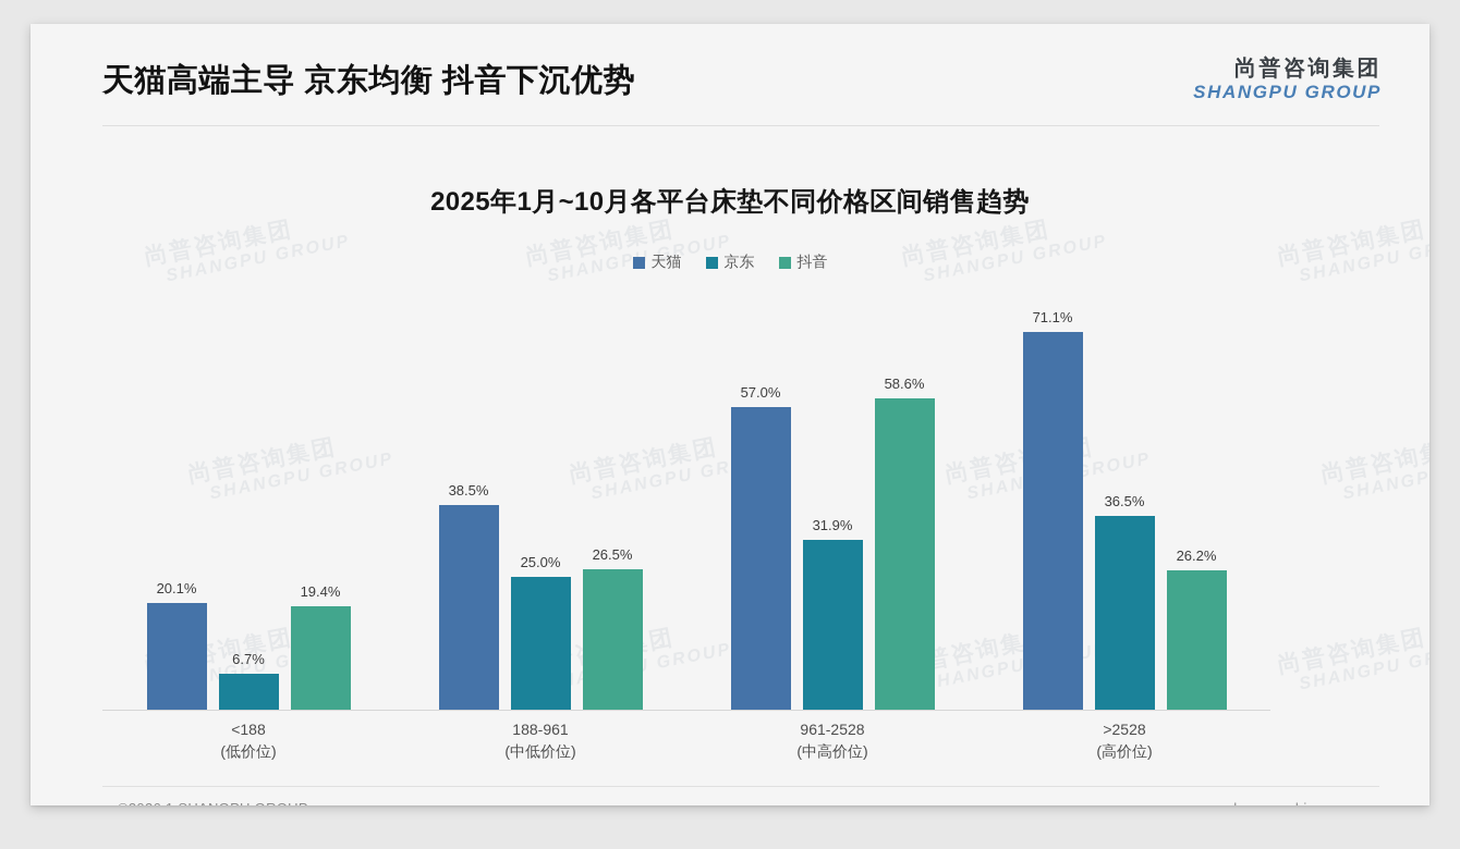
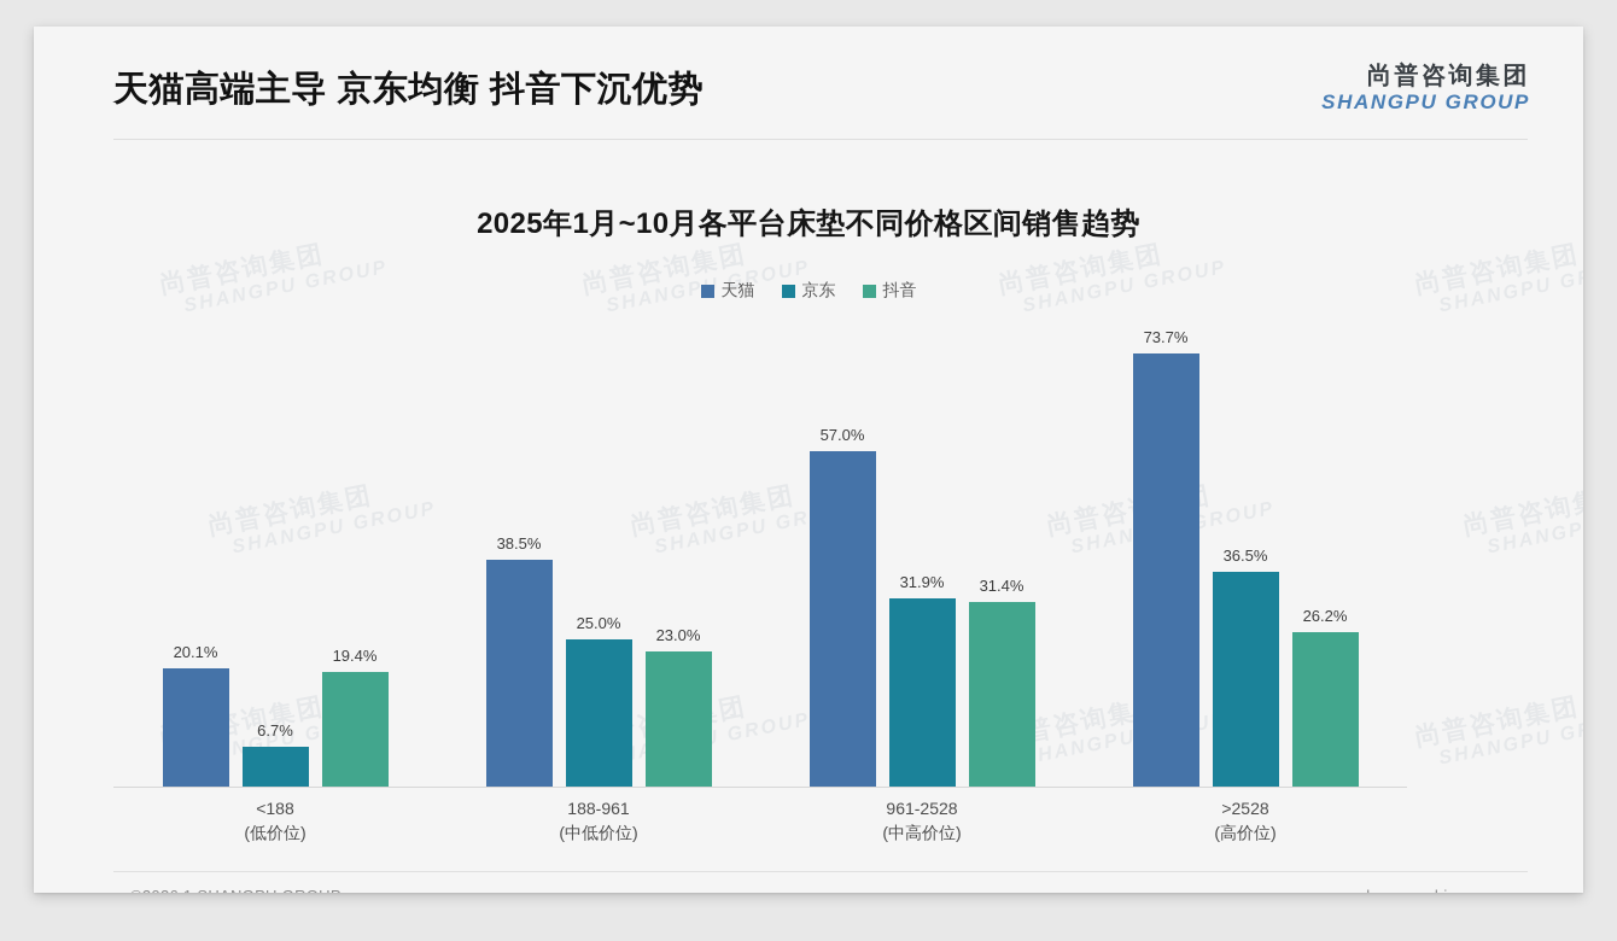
抖音/188-961: 26.5% -> 23.0%
抖音/961-2528: 58.6% -> 31.4%
天猫/>2528: 71.1% -> 73.7%
